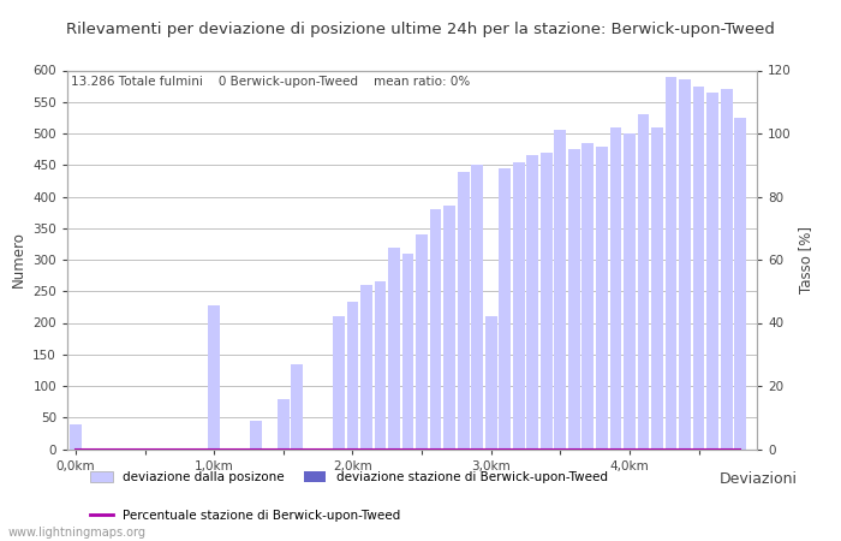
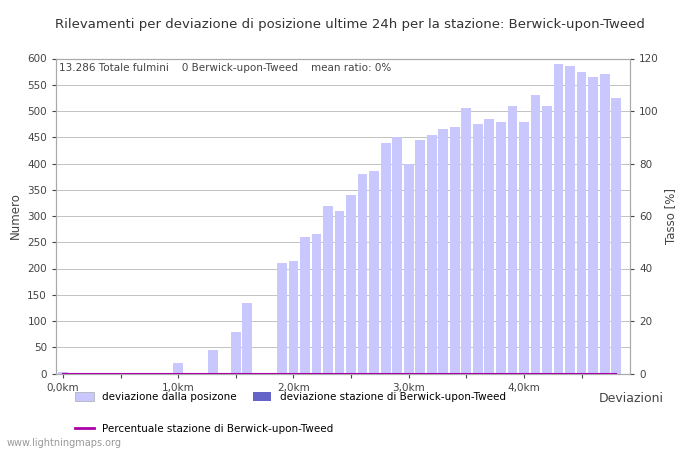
deviazione dalla posizone/0,0km: 40 -> 2
deviazione dalla posizone/1,0km: 228 -> 20
deviazione dalla posizone/2,0km: 234 -> 215
deviazione dalla posizone/3,0km: 210 -> 400
deviazione dalla posizone/4,0km: 500 -> 480
